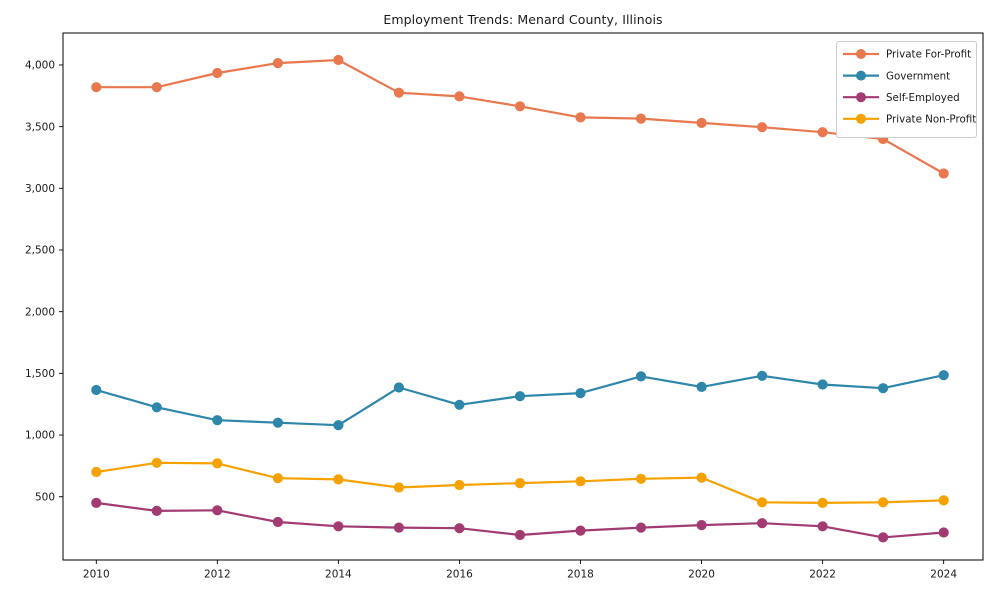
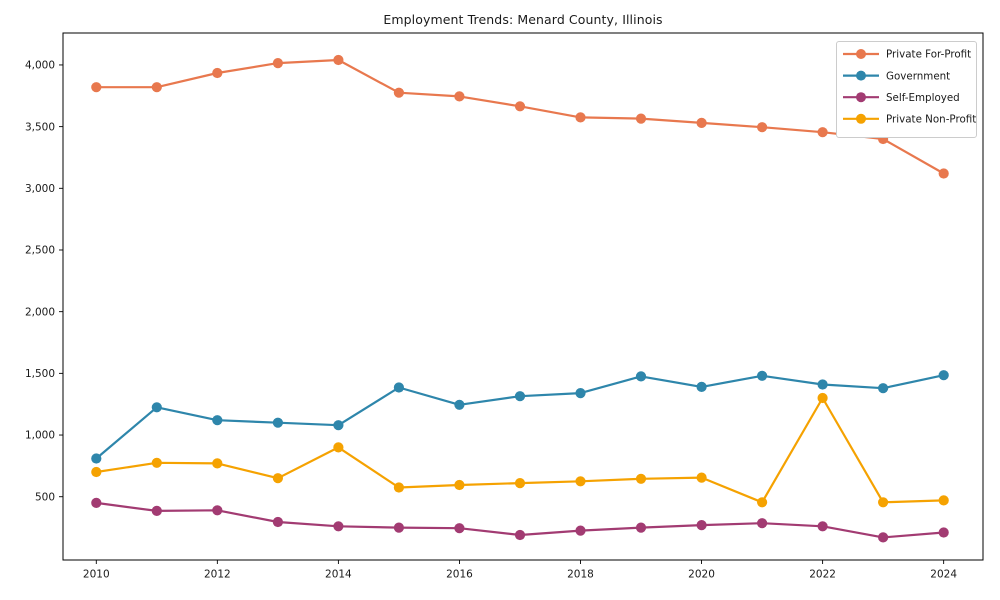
Government/2010: 1360 -> 810
Private Non-Profit/2014: 640 -> 900
Private Non-Profit/2022: 450 -> 1300
